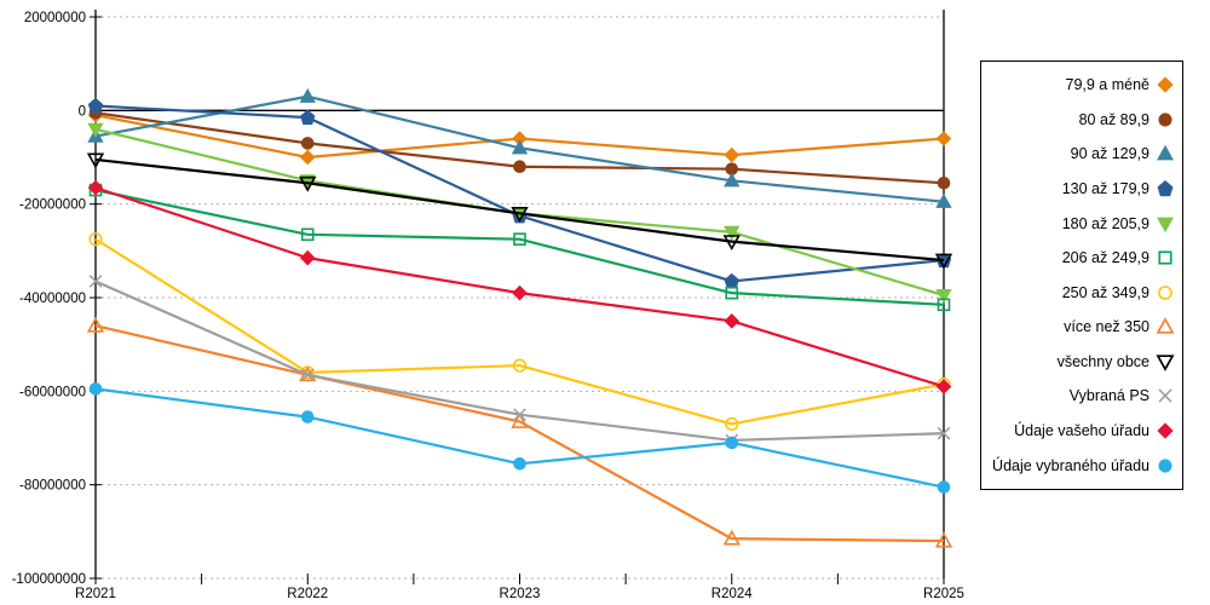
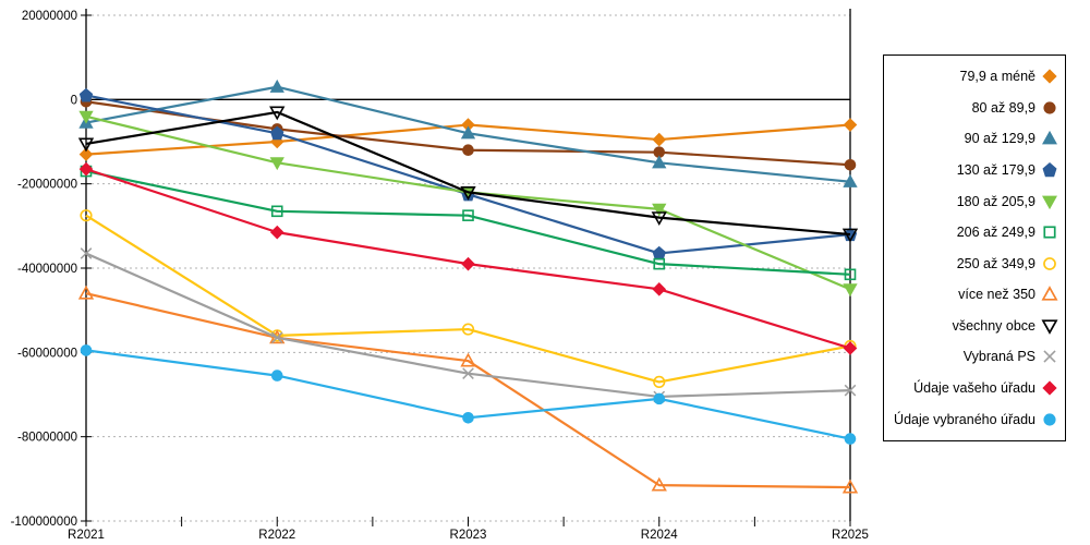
79,9 a méně/R2021: -1000000 -> -13000000
130 až 179,9/R2022: -2000000 -> -8000000
všechny obce/R2022: -16000000 -> -3000000
více než 350/R2023: -66000000 -> -62000000
180 až 205,9/R2025: -40000000 -> -45000000
